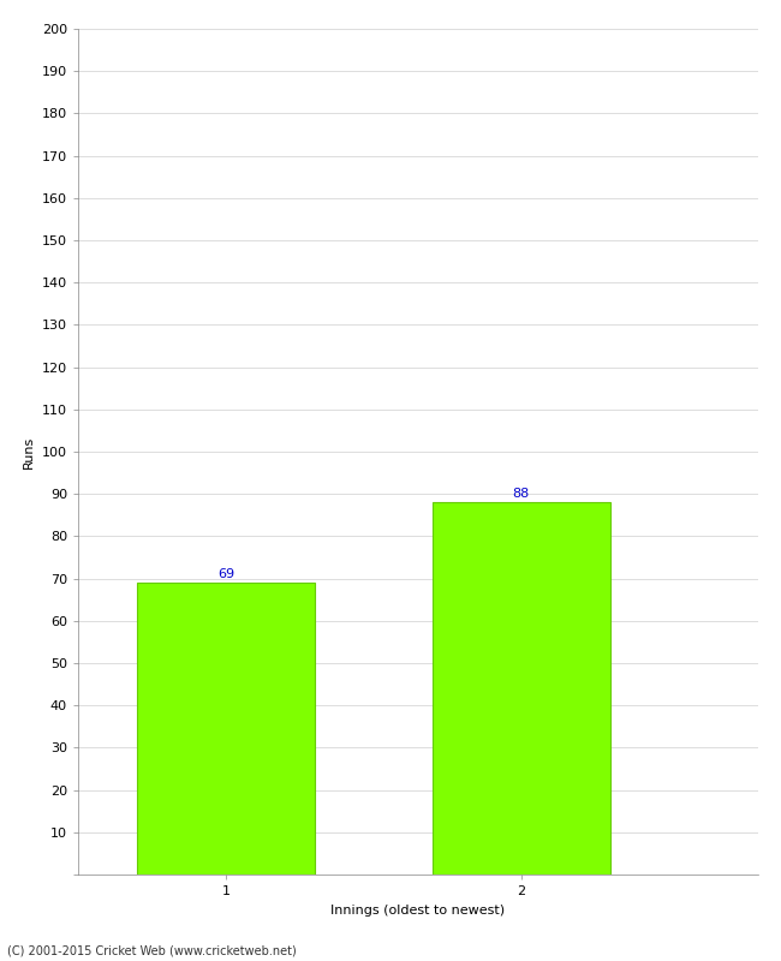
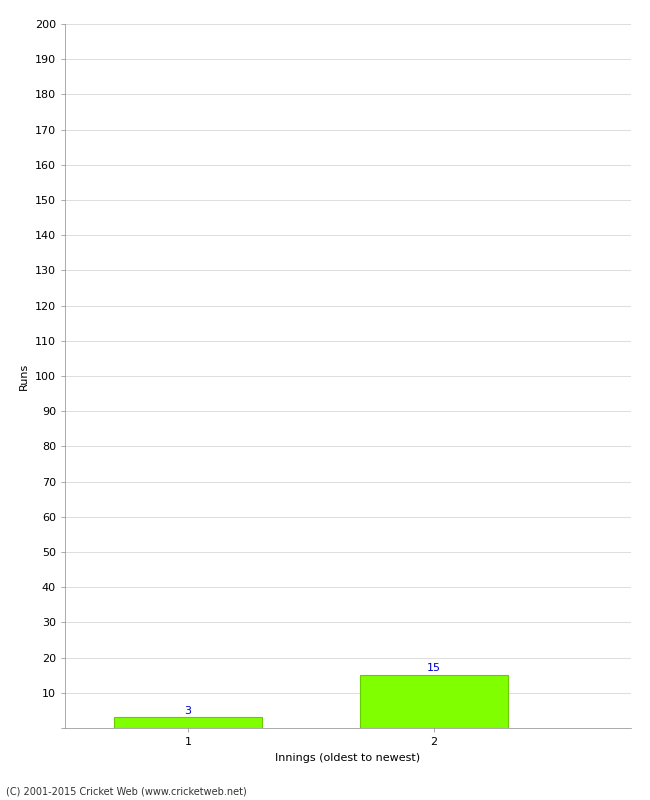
1: 69 -> 3
2: 88 -> 15
